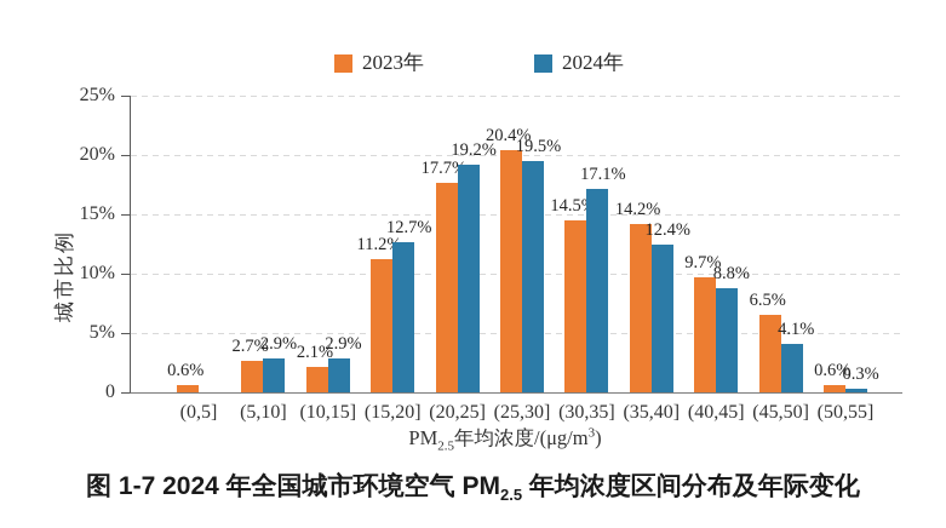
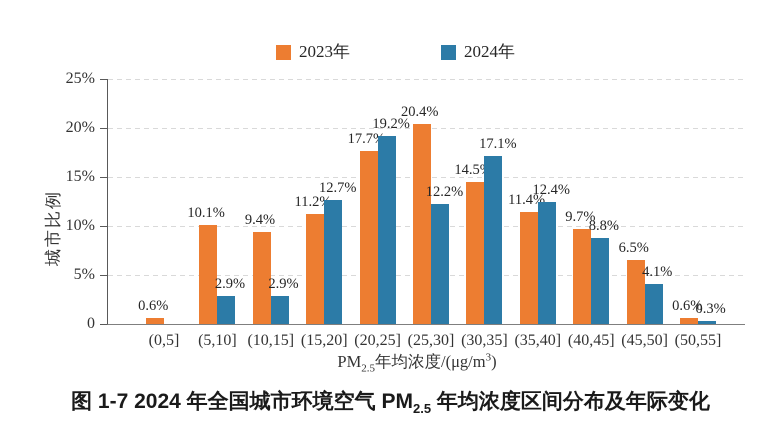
2023年/(5,10]: 2.7% -> 10.1%
2023年/(10,15]: 2.1% -> 9.4%
2024年/(25,30]: 19.5% -> 12.2%
2023年/(35,40]: 14.2% -> 11.4%
